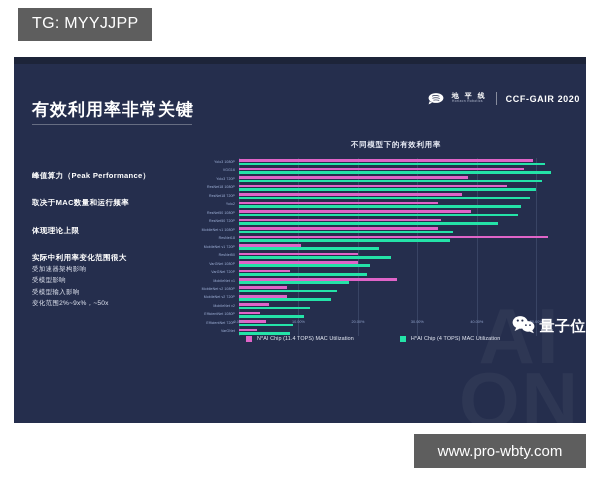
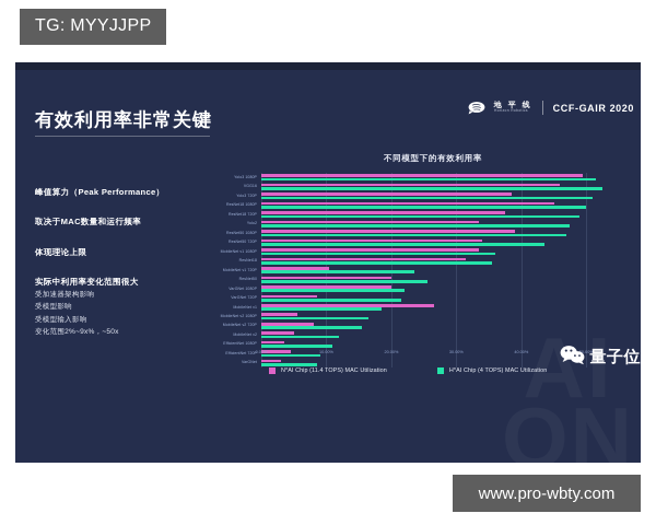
N*AI Chip (11.4 TOPS) MAC Utilization/VGG16: 48% -> 46%
N*AI Chip (11.4 TOPS) MAC Utilization/ResNet18: 52% -> 32%
N*AI Chip (11.4 TOPS) MAC Utilization/MobileNet v2 1080P: 8% -> 6%
